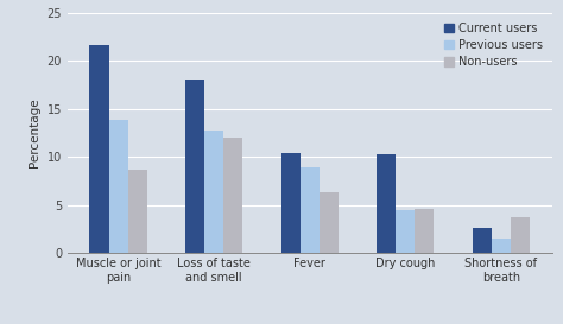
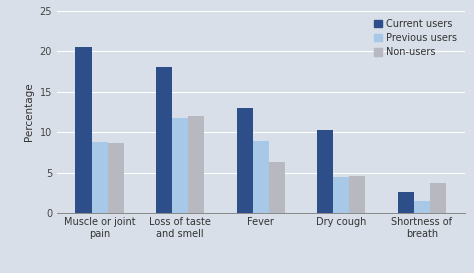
Current users/Muscle or joint pain: 21.6 -> 20.5
Previous users/Muscle or joint pain: 13.8 -> 8.8
Previous users/Loss of taste and smell: 12.8 -> 11.7
Current users/Fever: 10.4 -> 13.0
